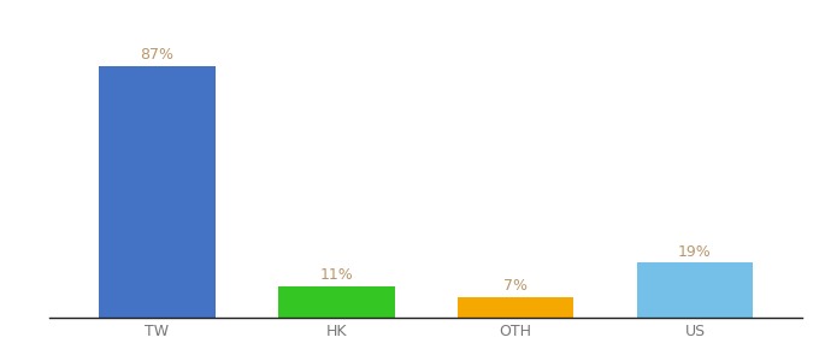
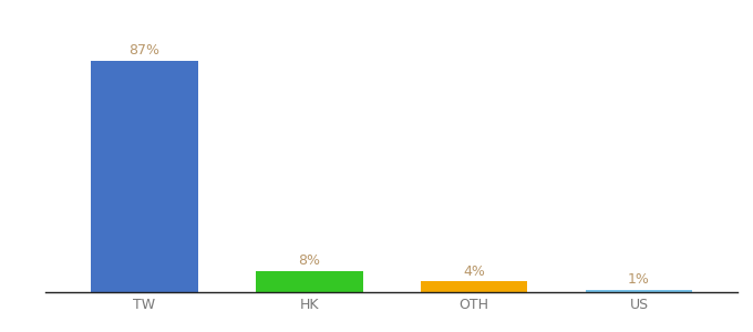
HK: 11% -> 8%
OTH: 7% -> 4%
US: 19% -> 1%
